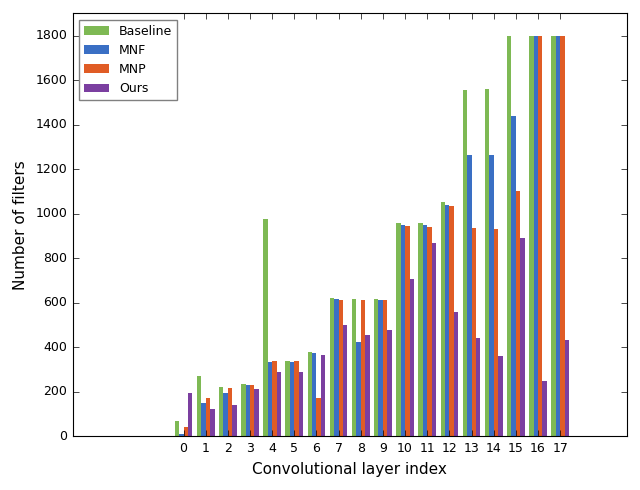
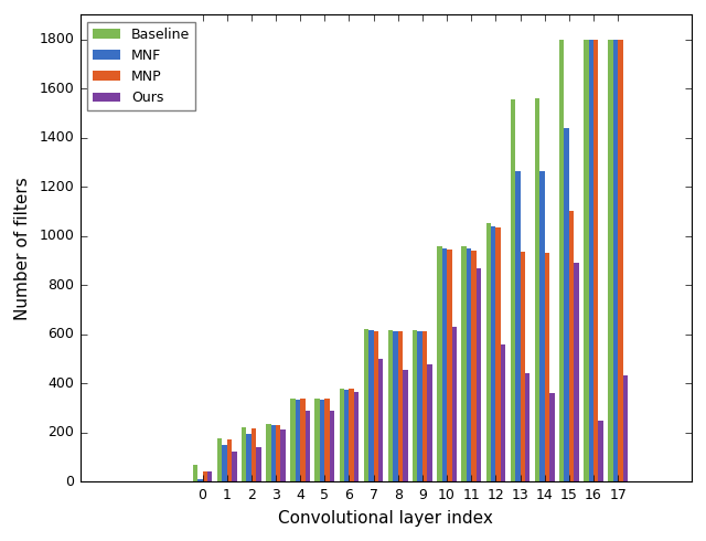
Ours/0: 195 -> 40
Baseline/1: 270 -> 175
Baseline/4: 975 -> 340
MNP/6: 170 -> 380
MNF/8: 425 -> 610
Ours/10: 705 -> 630
